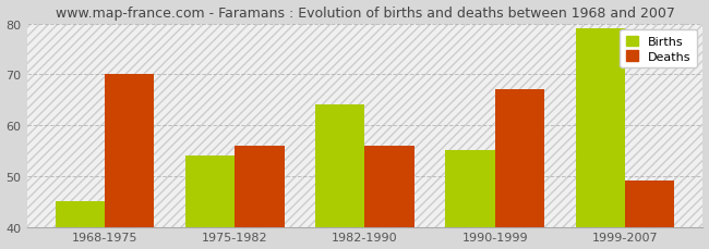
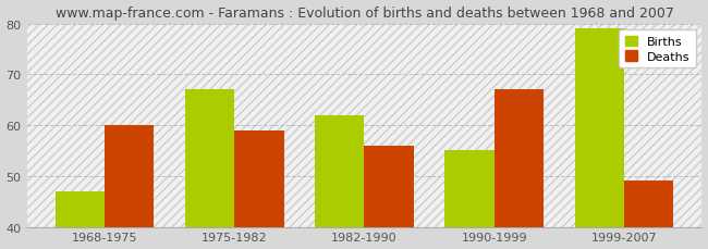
Births/1968-1975: 45 -> 47
Deaths/1968-1975: 70 -> 60
Births/1975-1982: 54 -> 67
Deaths/1975-1982: 56 -> 59
Births/1982-1990: 64 -> 62
